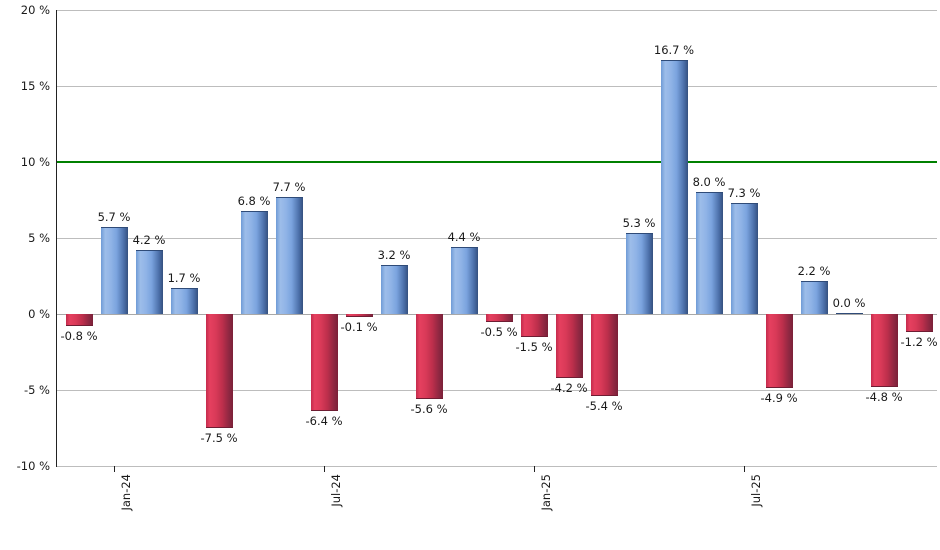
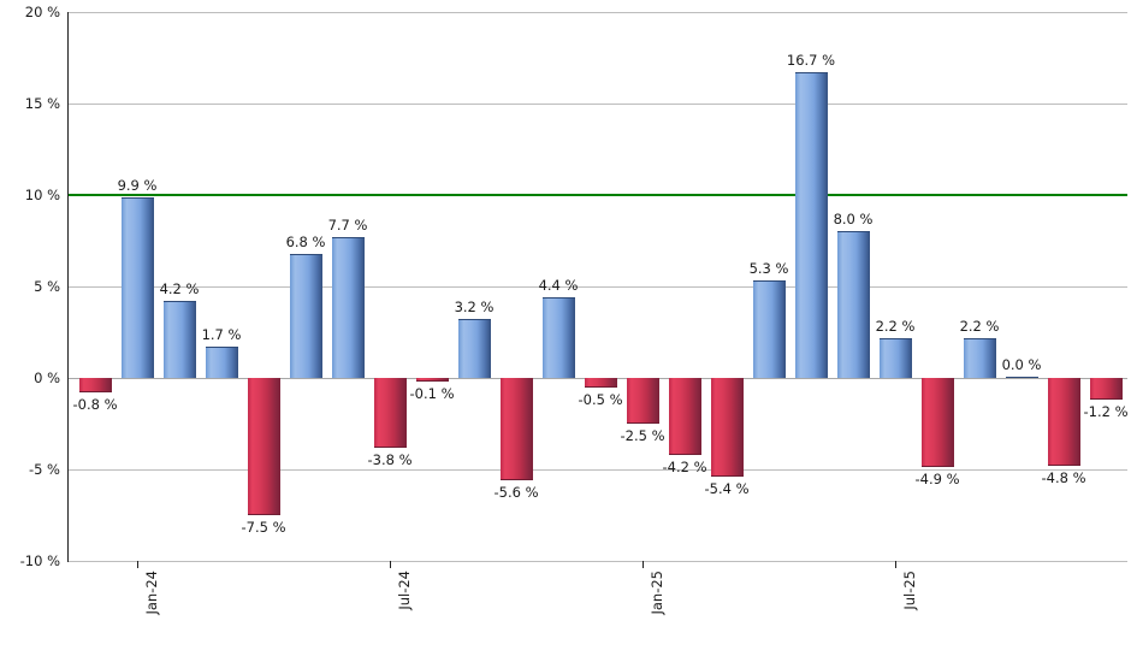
Jan-24: 5.7 -> 9.9
Jul-24: -6.4 -> -3.8
Jan-25: -1.5 -> -2.5
Jul-25: 7.3 -> 2.2
